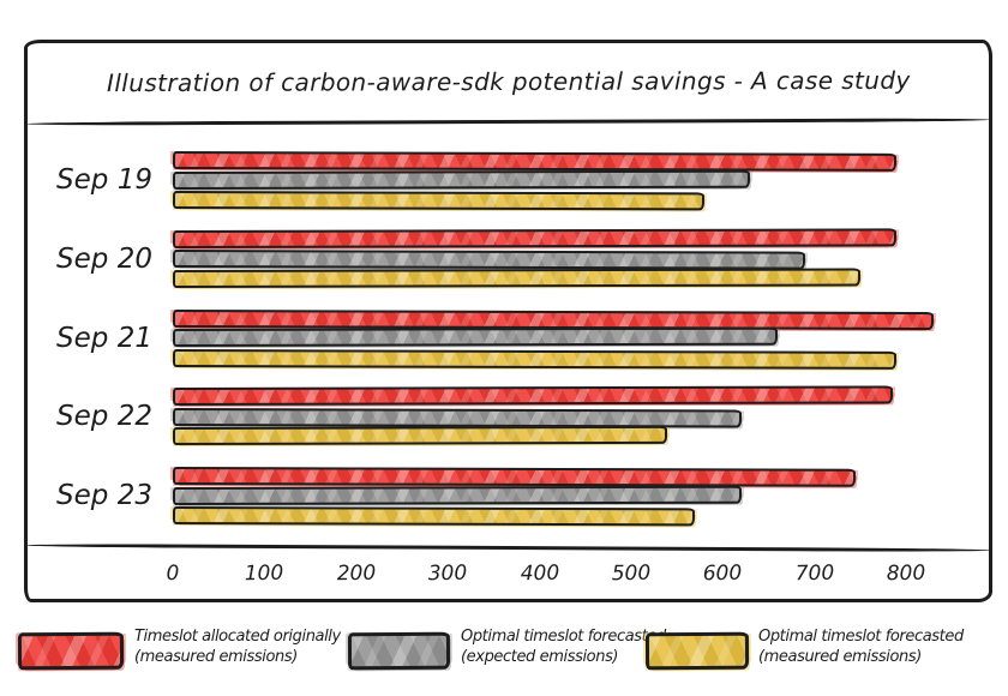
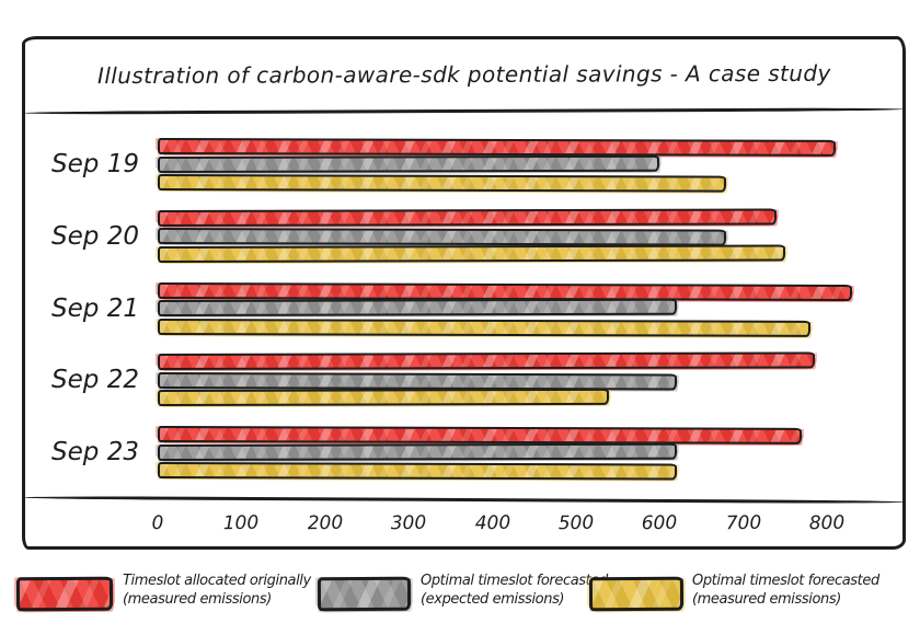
Timeslot allocated originally (measured emissions)/Sep 19: 790 -> 810
Optimal timeslot forecasted (expected emissions)/Sep 19: 630 -> 600
Optimal timeslot forecasted (measured emissions)/Sep 19: 580 -> 680
Timeslot allocated originally (measured emissions)/Sep 20: 790 -> 740
Optimal timeslot forecasted (expected emissions)/Sep 20: 690 -> 680
Optimal timeslot forecasted (expected emissions)/Sep 21: 660 -> 620
Optimal timeslot forecasted (measured emissions)/Sep 21: 790 -> 780
Timeslot allocated originally (measured emissions)/Sep 23: 740 -> 770
Optimal timeslot forecasted (measured emissions)/Sep 23: 570 -> 620
